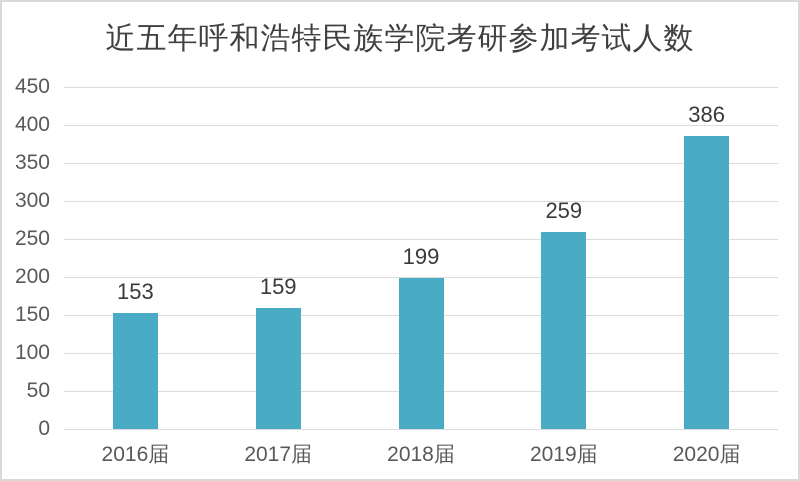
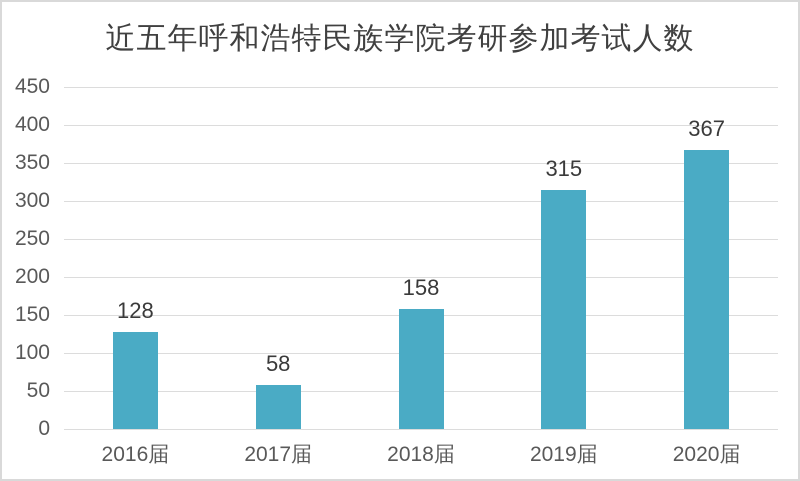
2016届: 153 -> 128
2017届: 159 -> 58
2018届: 199 -> 158
2019届: 259 -> 315
2020届: 386 -> 367
